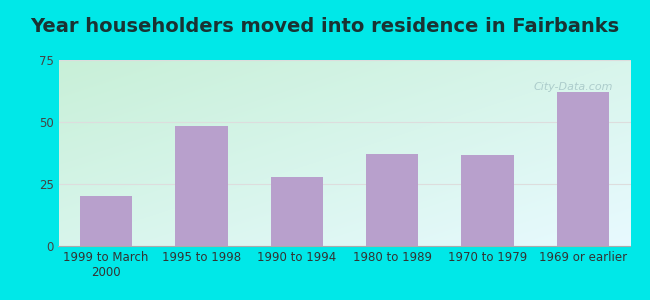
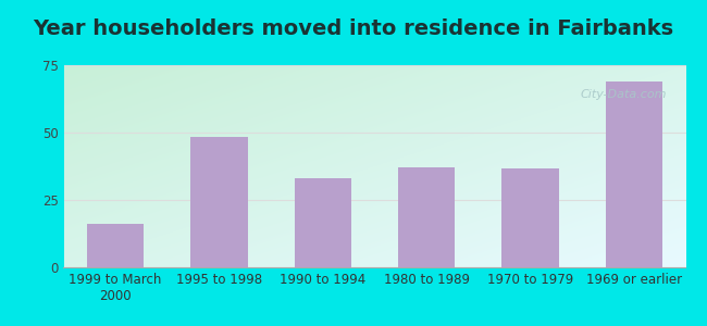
1999 to March 2000: 20.0 -> 16.0
1990 to 1994: 28.0 -> 33.0
1969 or earlier: 62.0 -> 69.0
